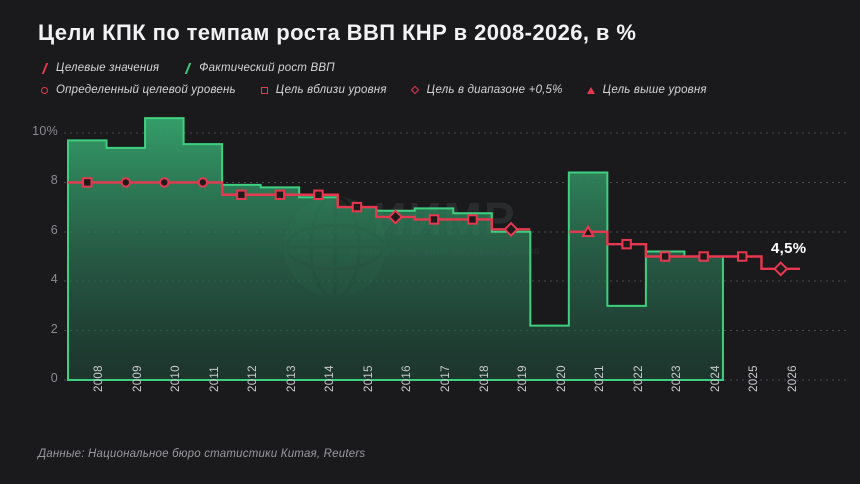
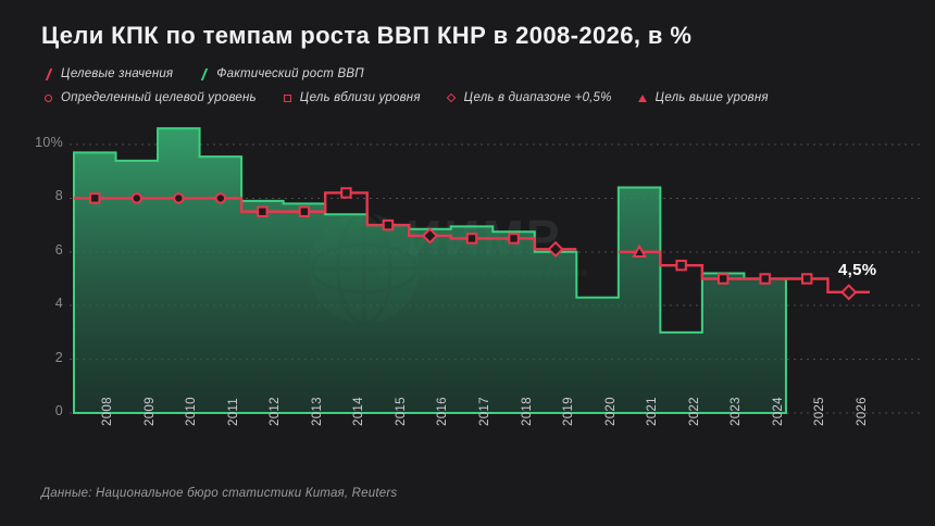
Целевые значения/2014: 7.5% -> 8.2%
Фактический рост ВВП/2020: 2.2% -> 4.3%
